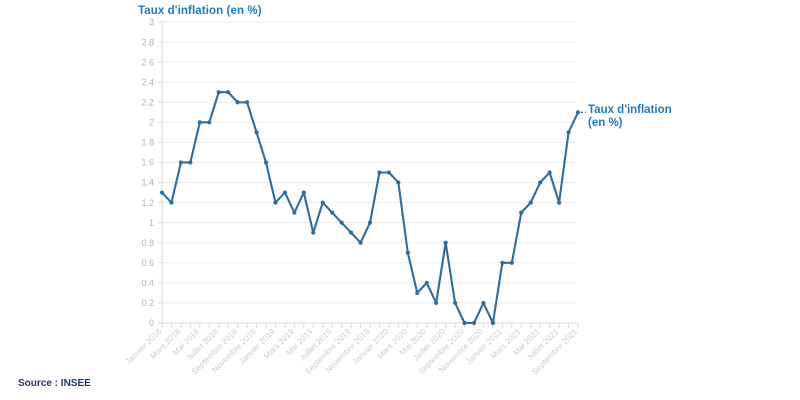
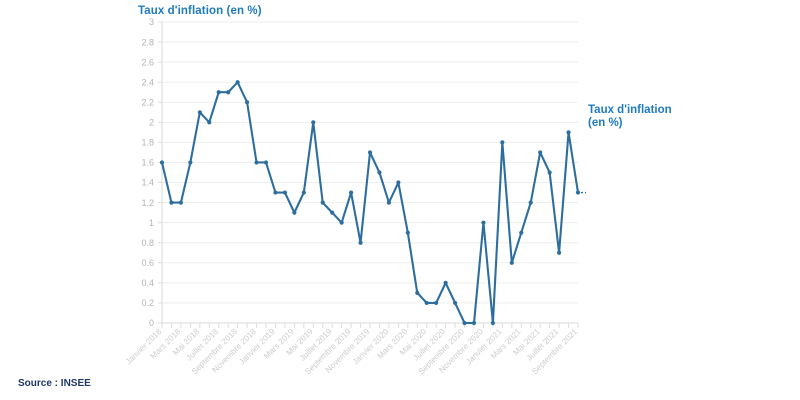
Janvier 2018: 1.3 -> 1.6
Mars 2018: 1.6 -> 1.2
Mai 2018: 2.0 -> 2.1
Septembre 2018: 2.2 -> 2.4
Novembre 2018: 1.9 -> 1.6
Janvier 2019: 1.2 -> 1.3
Mai 2019: 0.9 -> 2.0
Septembre 2019: 0.9 -> 1.3
Novembre 2019: 1.0 -> 1.7
Janvier 2020: 1.5 -> 1.2
Mars 2020: 0.7 -> 0.9
Mai 2020: 0.4 -> 0.2
Juillet 2020: 0.8 -> 0.4
Novembre 2020: 0.2 -> 1.0
Janvier 2021: 0.6 -> 1.8
Mars 2021: 1.1 -> 0.9
Mai 2021: 1.4 -> 1.7
Juillet 2021: 1.2 -> 0.7
Septembre 2021: 2.1 -> 1.3
